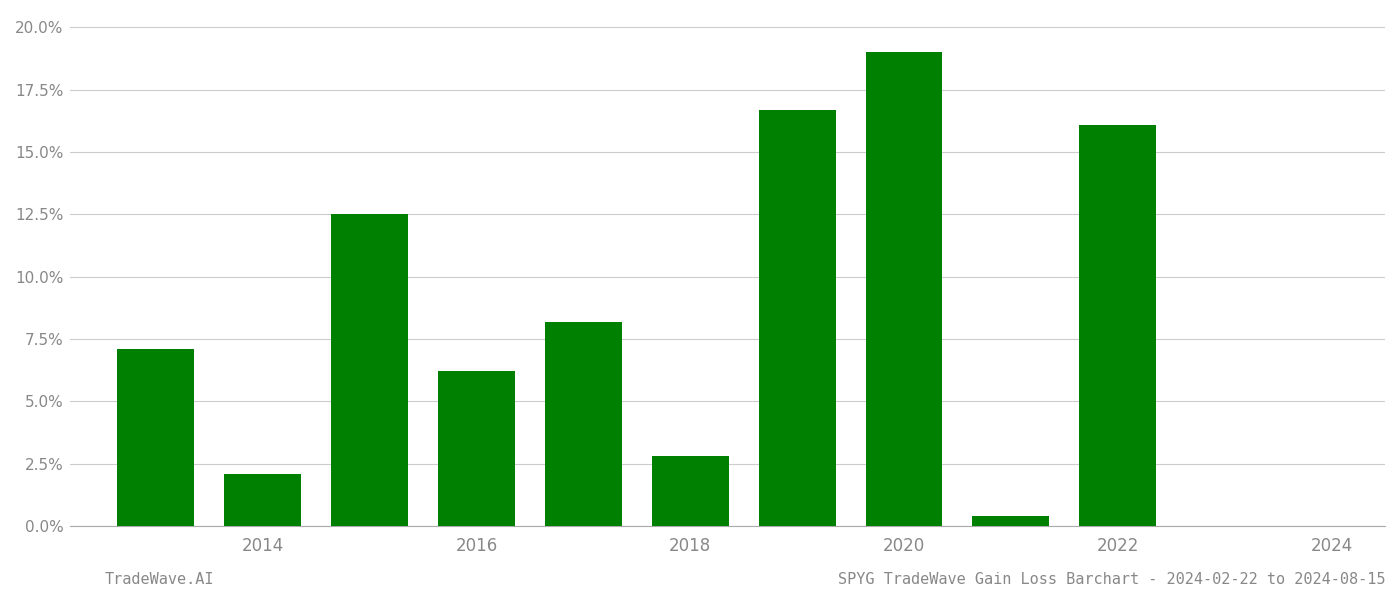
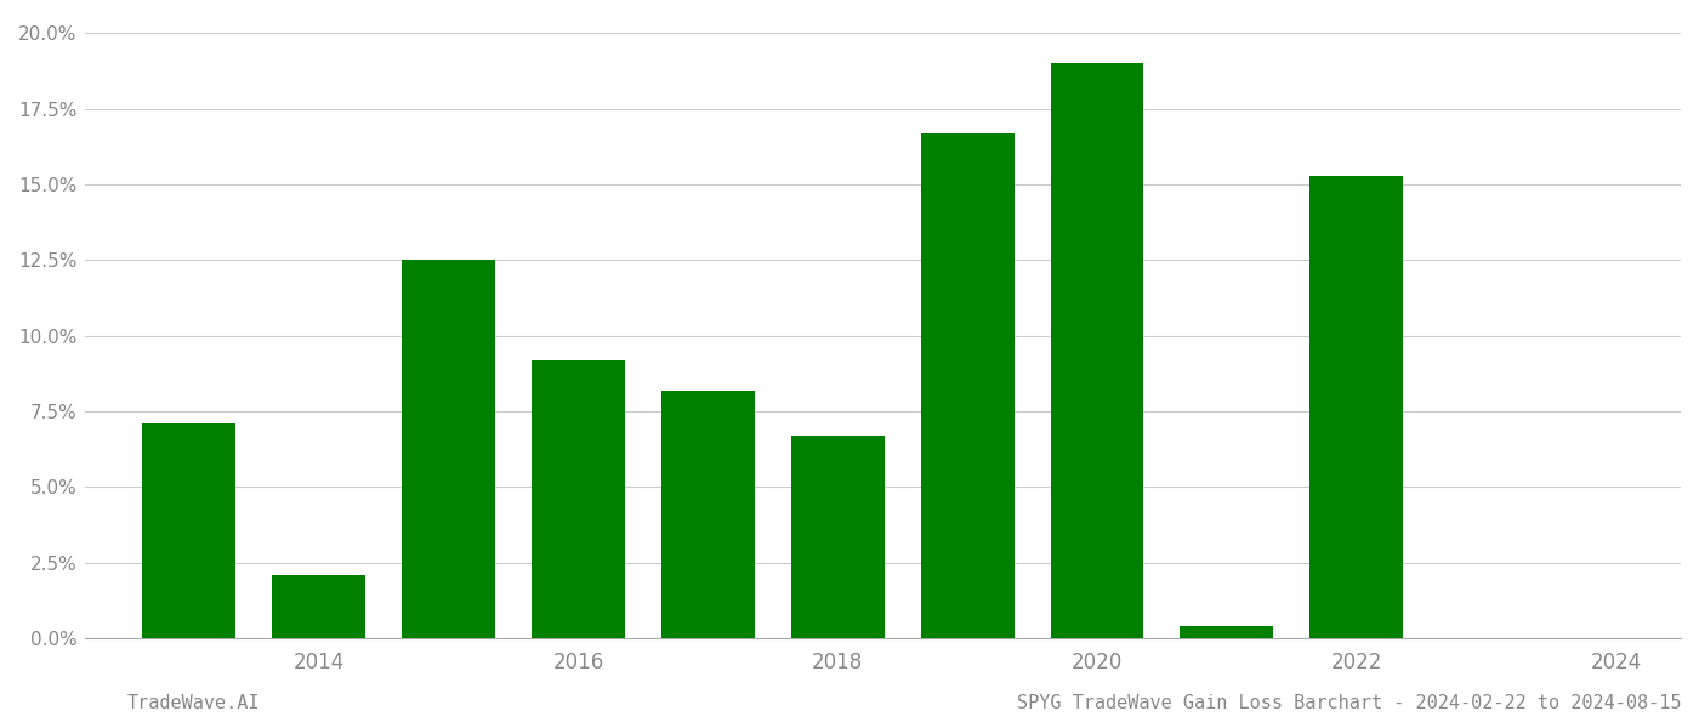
2016: 6.2% -> 9.2%
2018: 2.8% -> 6.7%
2022: 16.1% -> 15.3%
